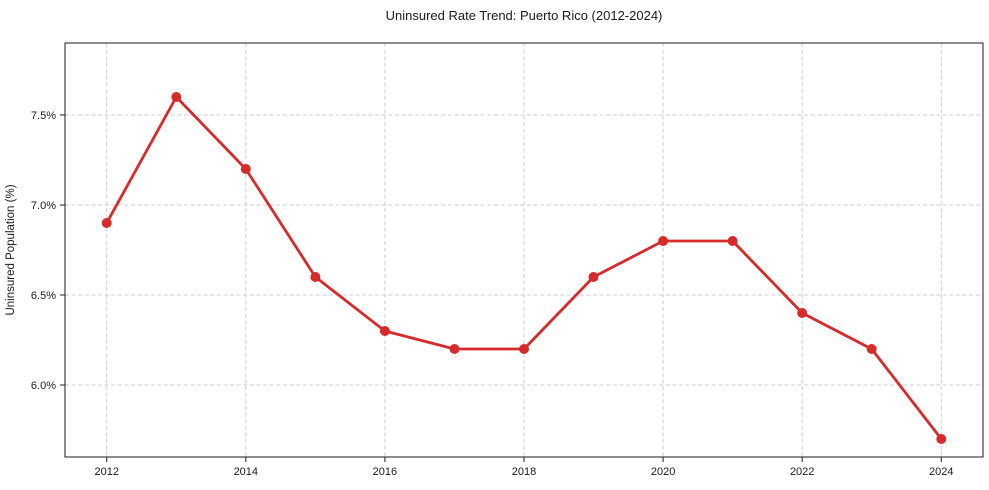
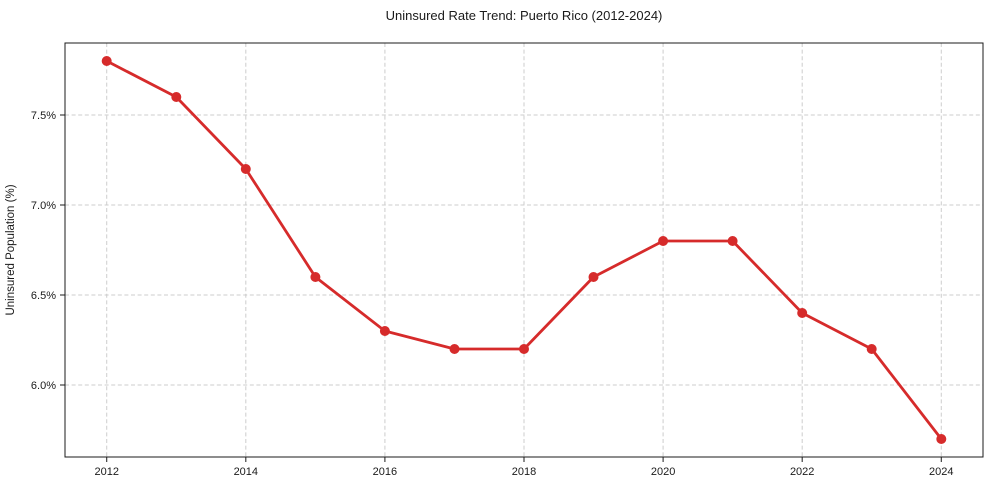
2012: 6.9% -> 7.8%
